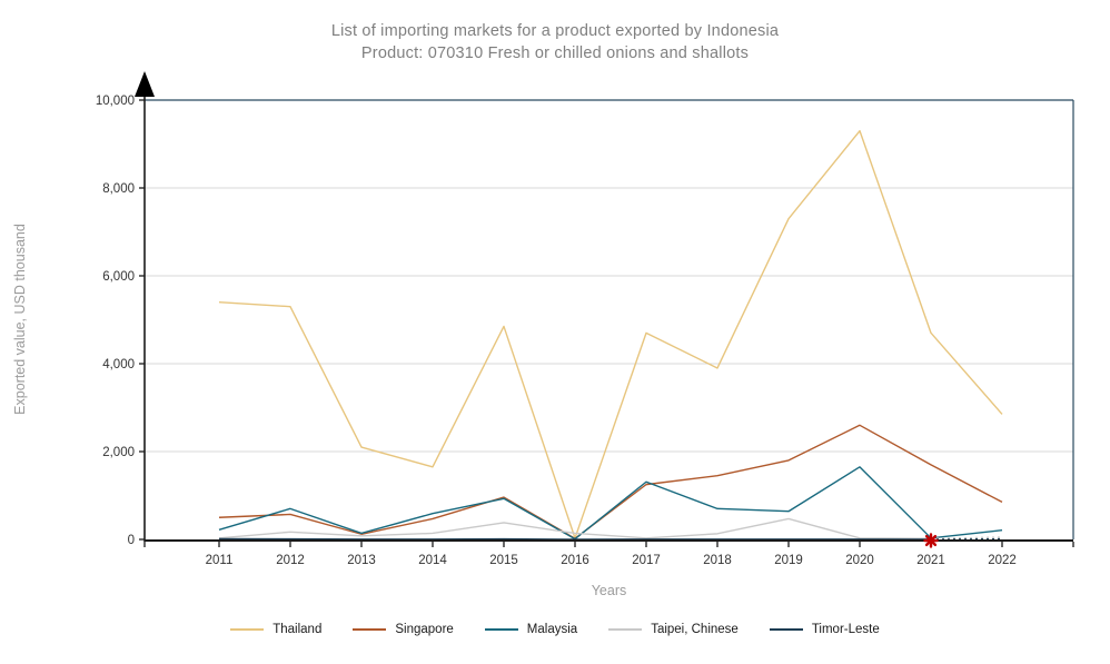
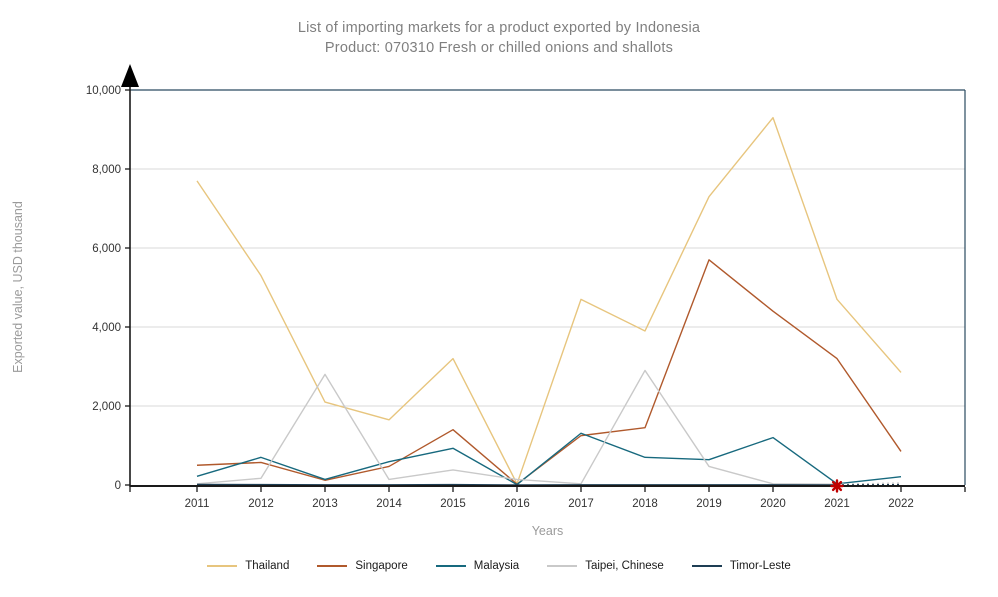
Thailand/2011: 5400 -> 7700
Taipei, Chinese/2013: 100 -> 2800
Thailand/2015: 4800 -> 3200
Singapore/2015: 1000 -> 1400
Taipei, Chinese/2018: 100 -> 2900
Singapore/2019: 1800 -> 5700
Singapore/2020: 2600 -> 4400
Malaysia/2020: 1600 -> 1200
Singapore/2021: 1700 -> 3200
